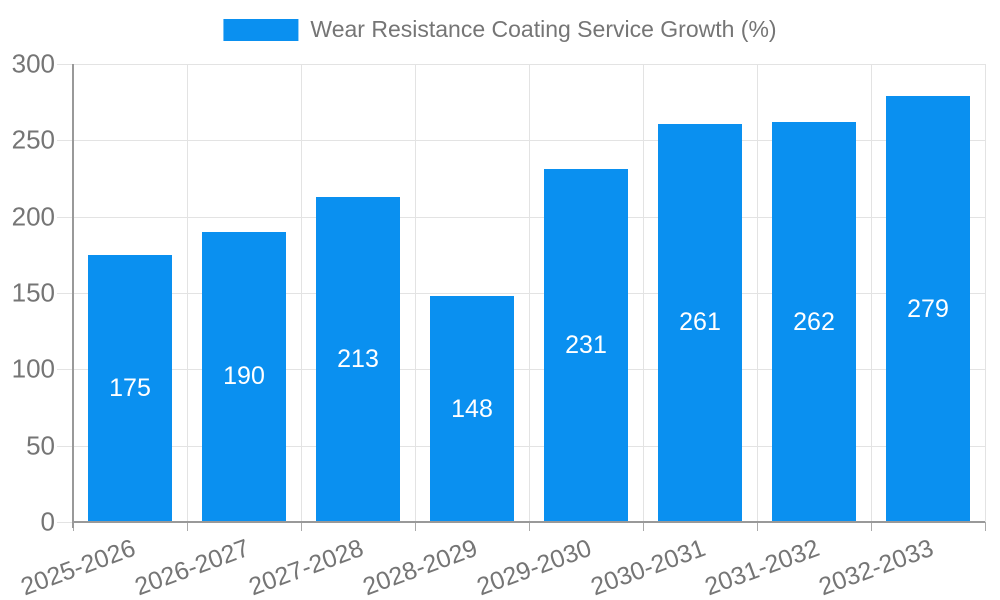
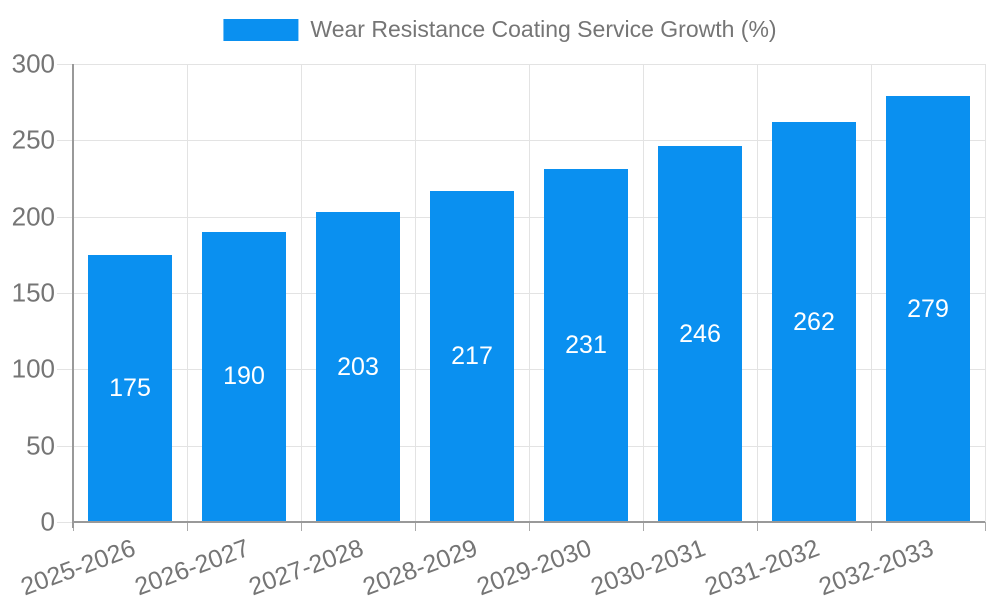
2027-2028: 213 -> 203
2028-2029: 148 -> 217
2030-2031: 261 -> 246
